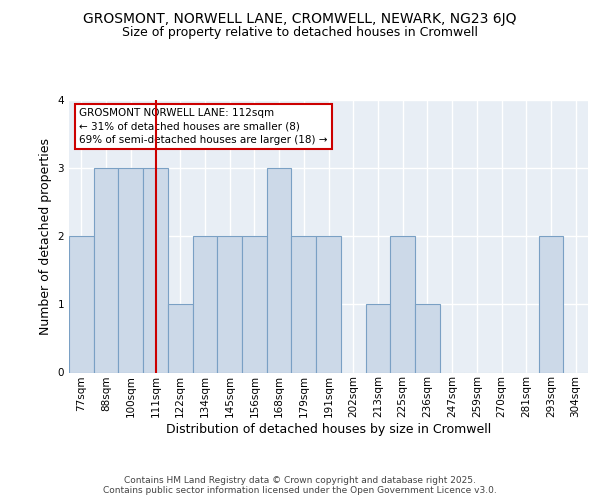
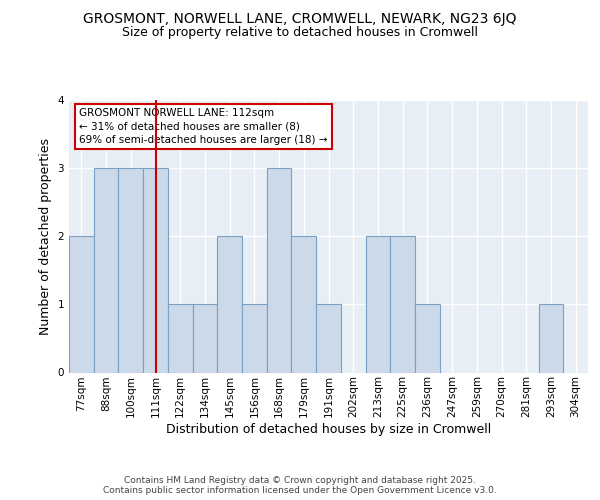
134sqm: 2 -> 1
156sqm: 2 -> 1
191sqm: 2 -> 1
213sqm: 1 -> 2
293sqm: 2 -> 1
